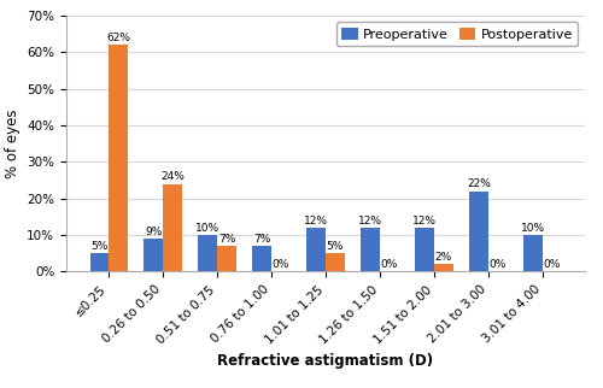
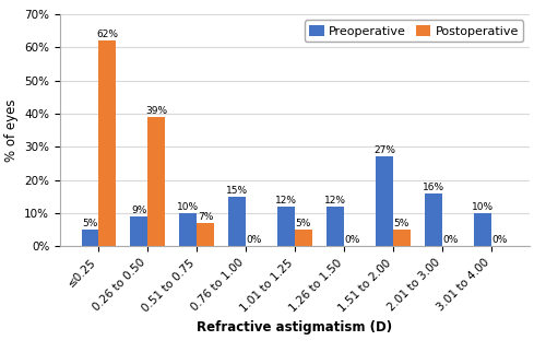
Postoperative/0.26 to 0.50: 24% -> 39%
Preoperative/0.76 to 1.00: 7% -> 15%
Preoperative/1.51 to 2.00: 12% -> 27%
Postoperative/1.51 to 2.00: 2% -> 5%
Preoperative/2.01 to 3.00: 22% -> 16%
